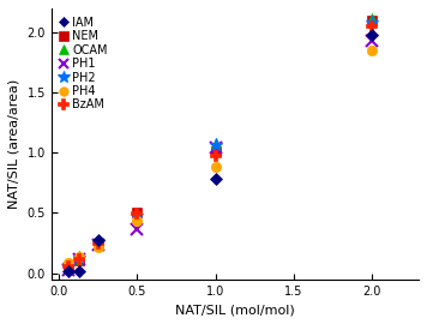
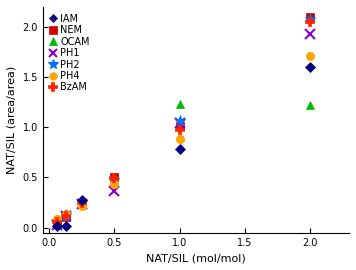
OCAM/1.0: 1.08 -> 1.23
IAM/2.0: 1.98 -> 1.60
OCAM/2.0: 2.12 -> 1.22
PH4/2.0: 1.85 -> 1.71
